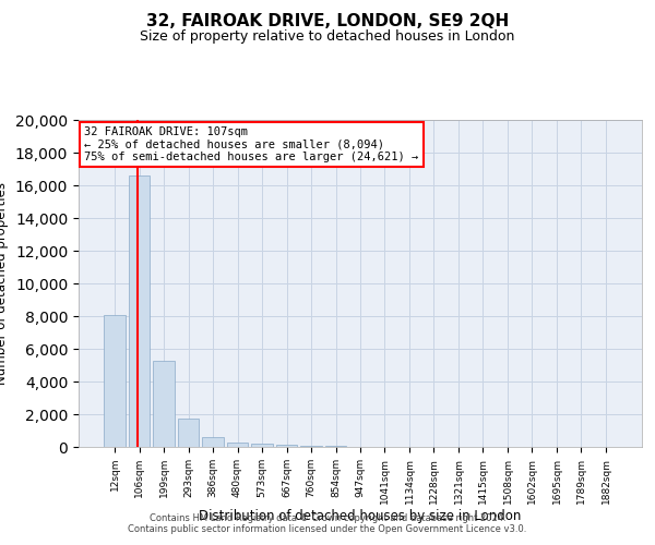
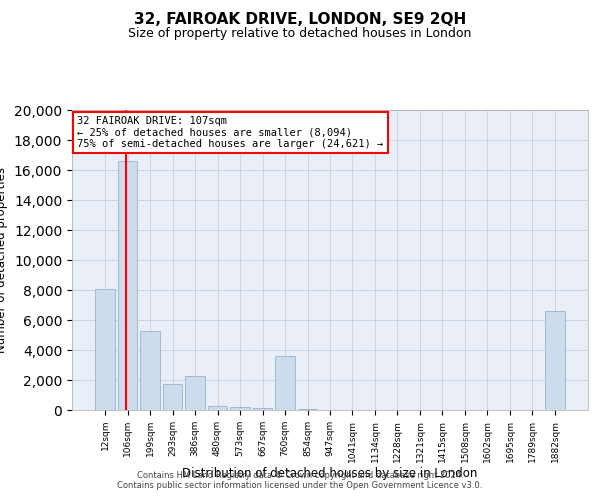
386sqm: 600 -> 2,300
760sqm: 100 -> 3,600
1882sqm: 0 -> 6,600
